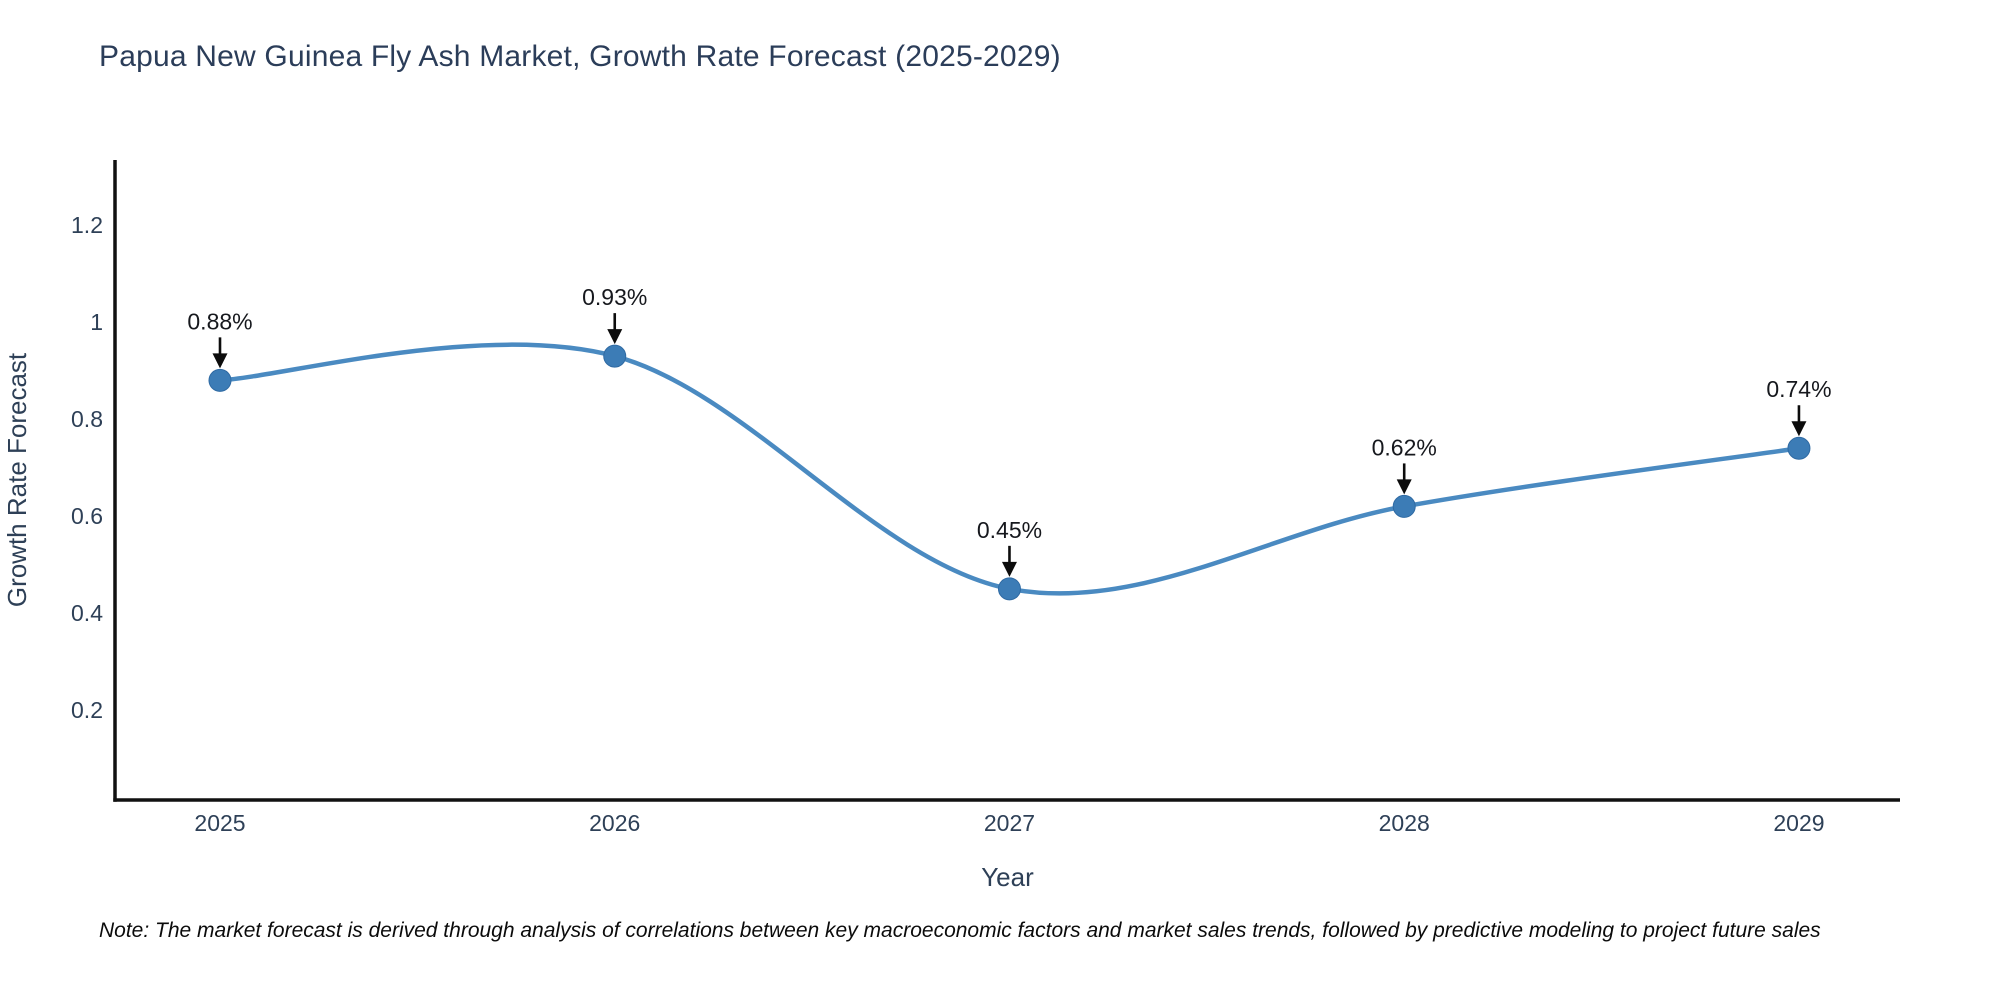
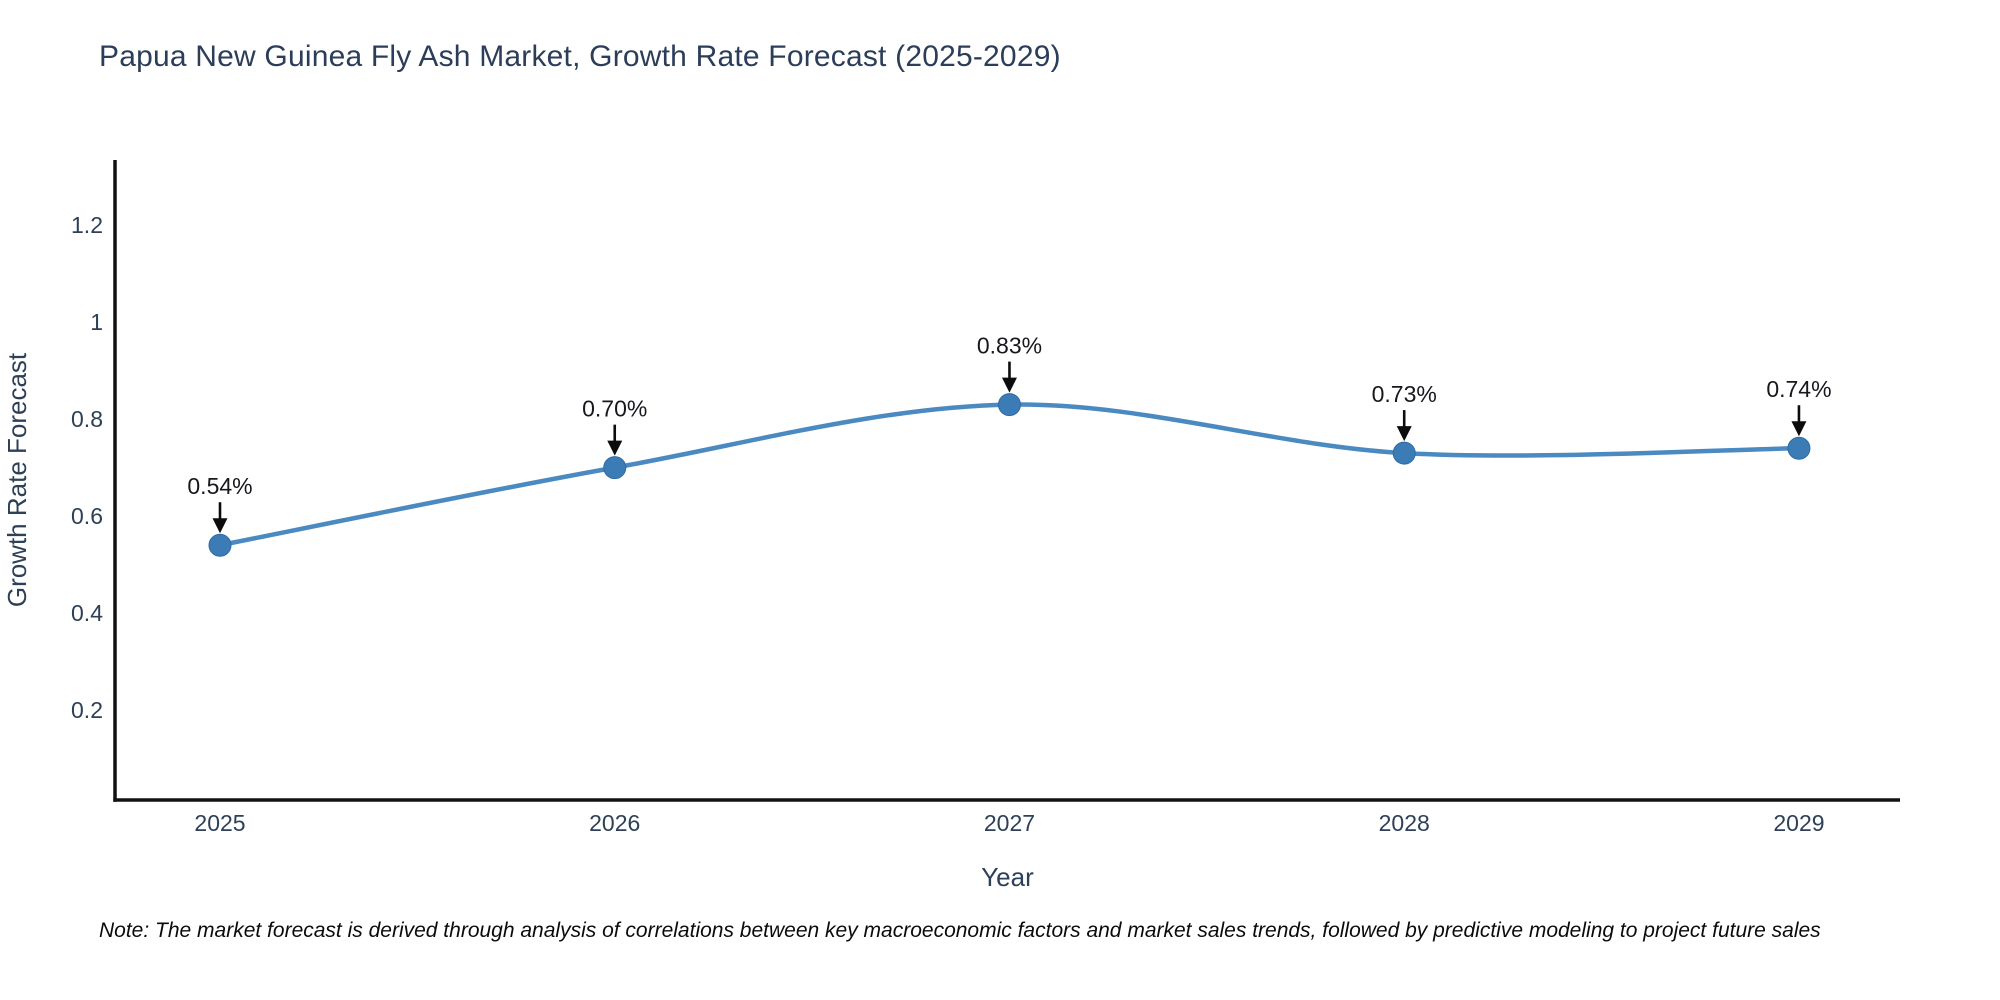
2025: 0.88% -> 0.54%
2026: 0.93% -> 0.70%
2027: 0.45% -> 0.83%
2028: 0.62% -> 0.73%
